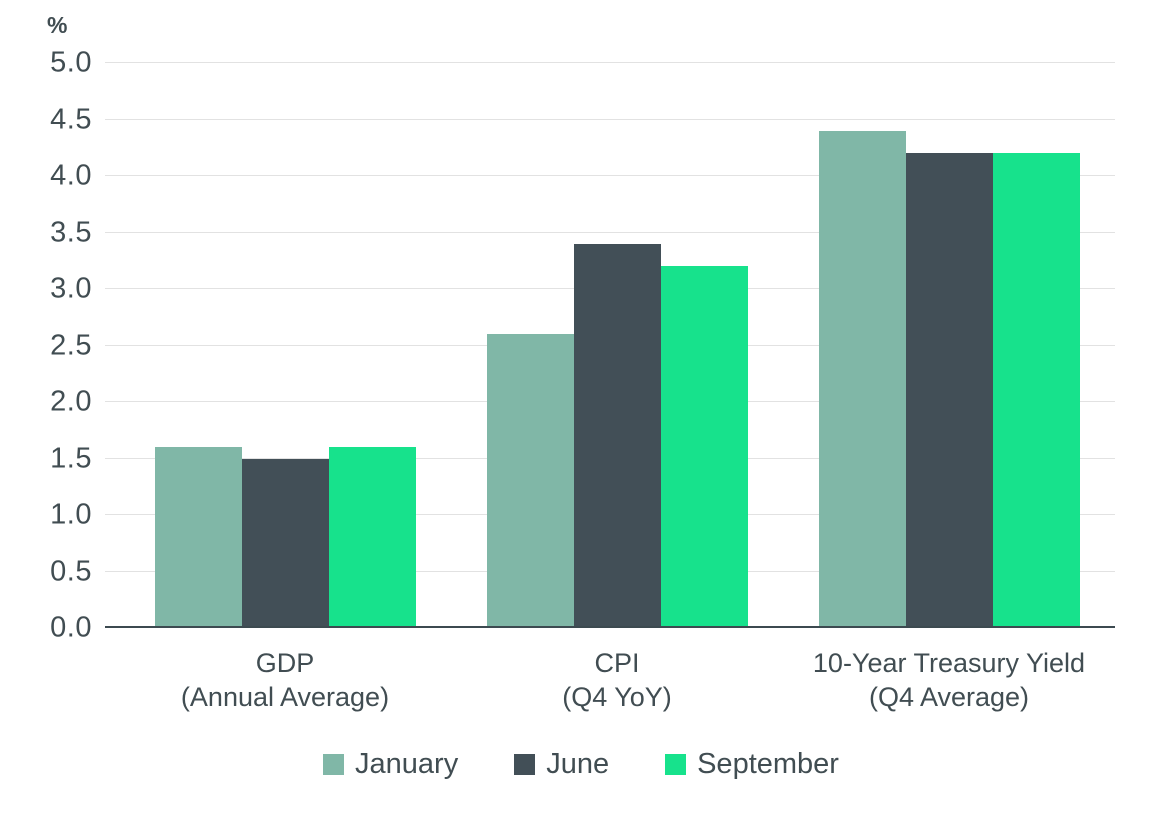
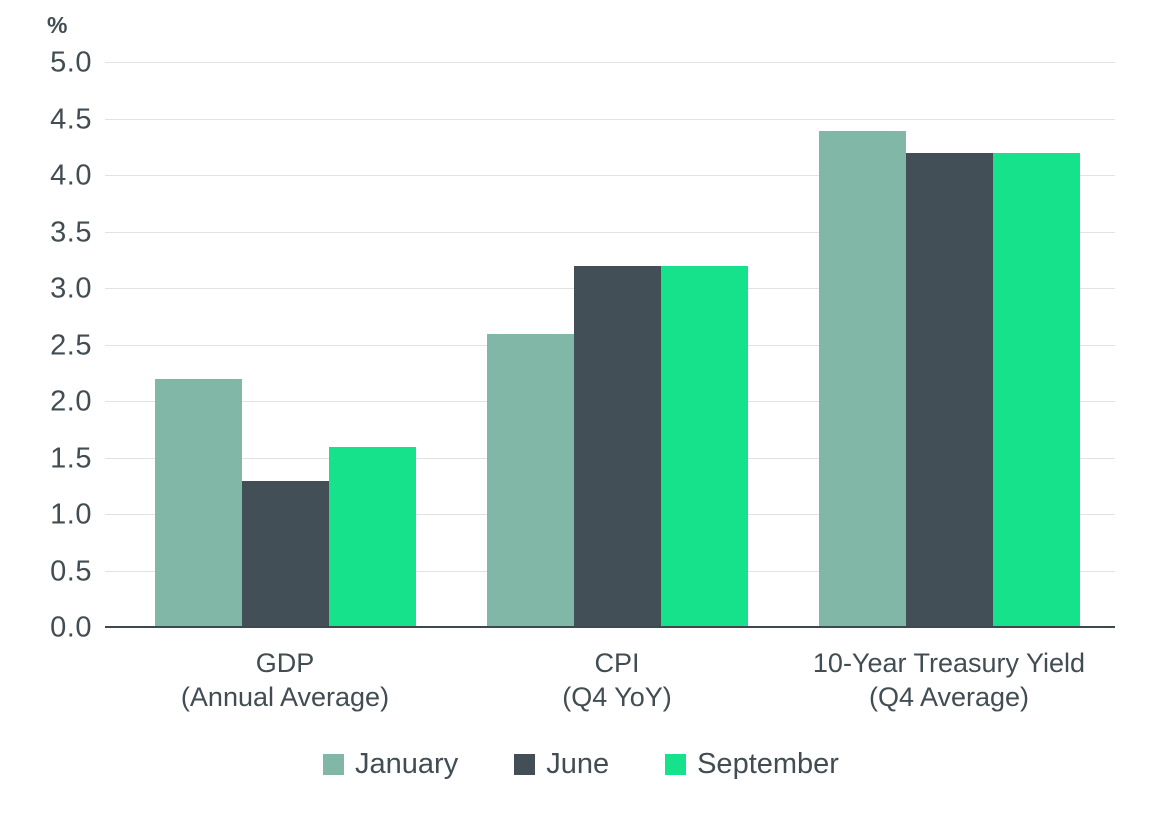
January/GDP (Annual Average): 1.6 -> 2.2
June/GDP (Annual Average): 1.5 -> 1.3
June/CPI (Q4 YoY): 3.4 -> 3.2
